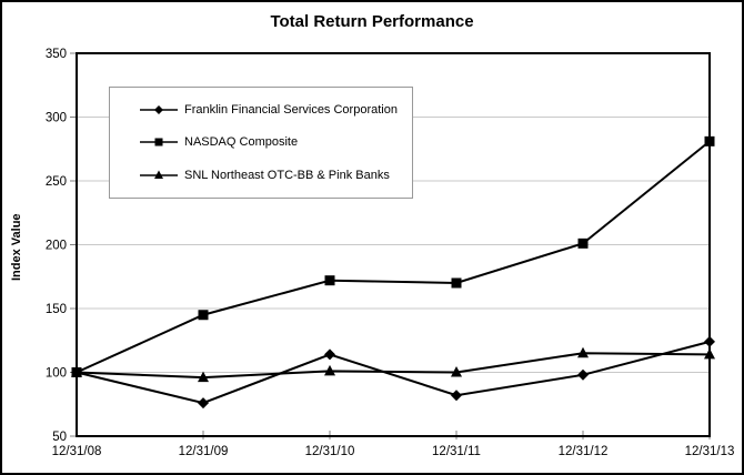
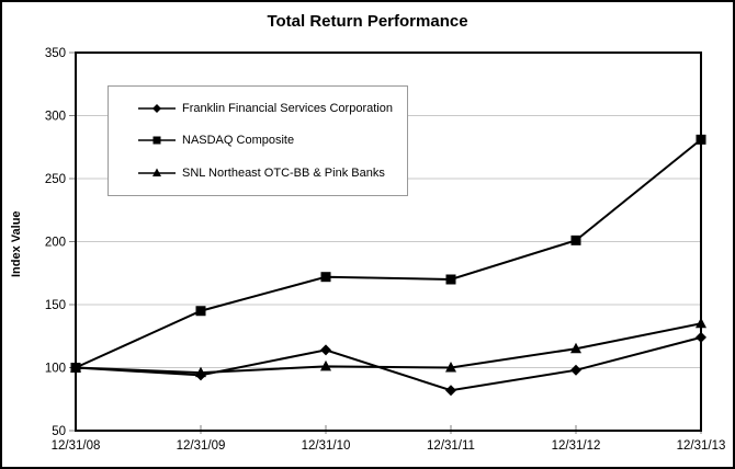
Franklin Financial Services Corporation/12/31/09: 76 -> 94
SNL Northeast OTC-BB & Pink Banks/12/31/13: 114 -> 135
